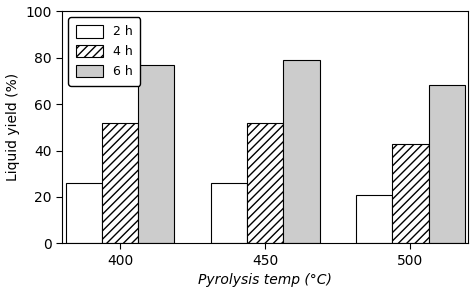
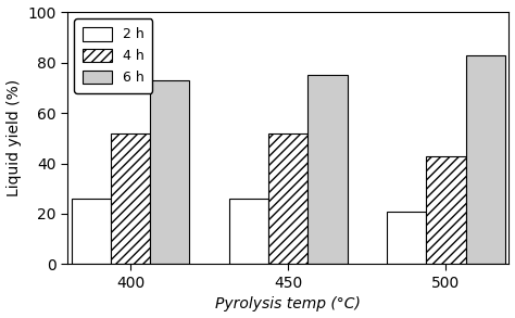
6 h/400: 77 -> 73
6 h/450: 79 -> 75
6 h/500: 68 -> 83
